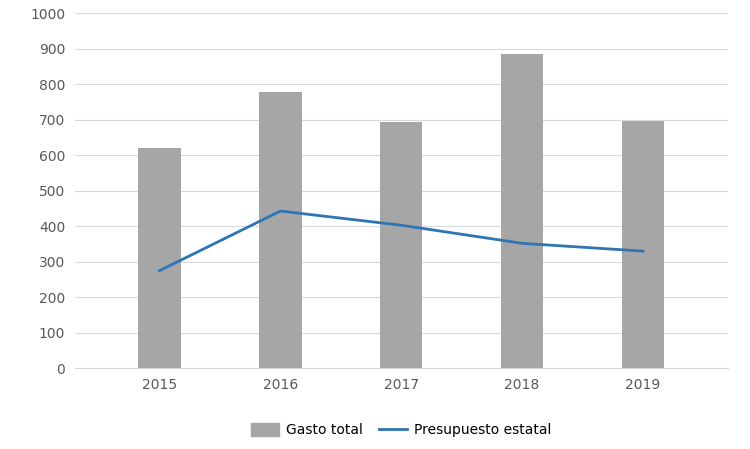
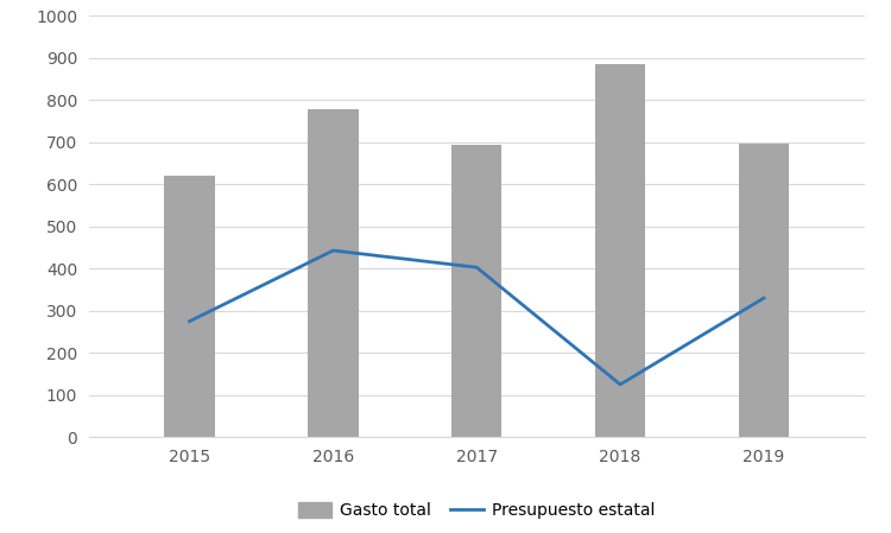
Presupuesto estatal/2018: 352 -> 125
